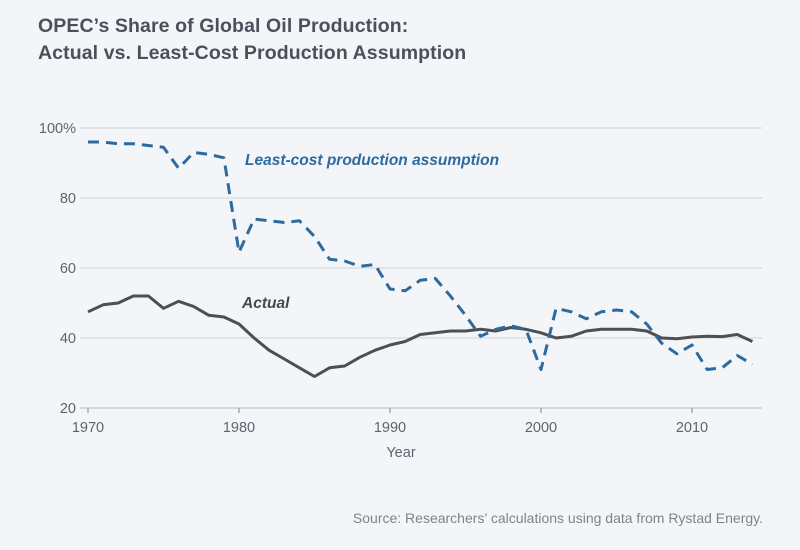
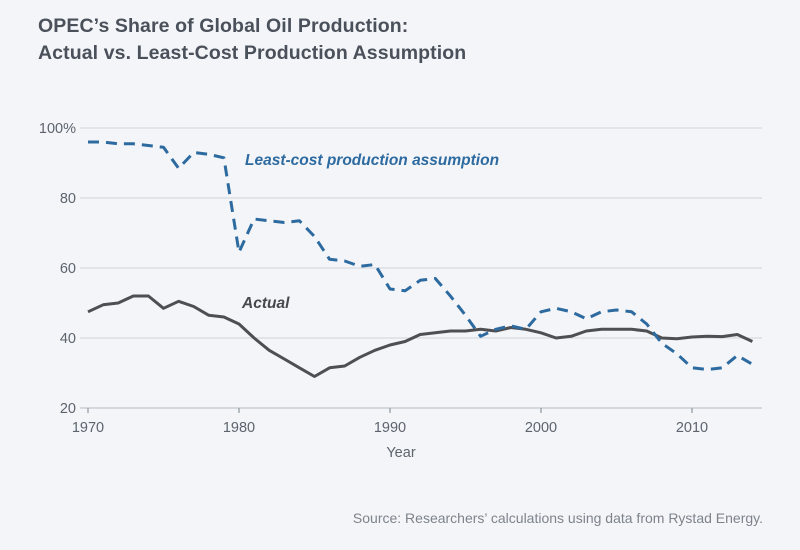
Least-cost production assumption/2000: 31% -> 48%
Least-cost production assumption/2010: 38% -> 32%
